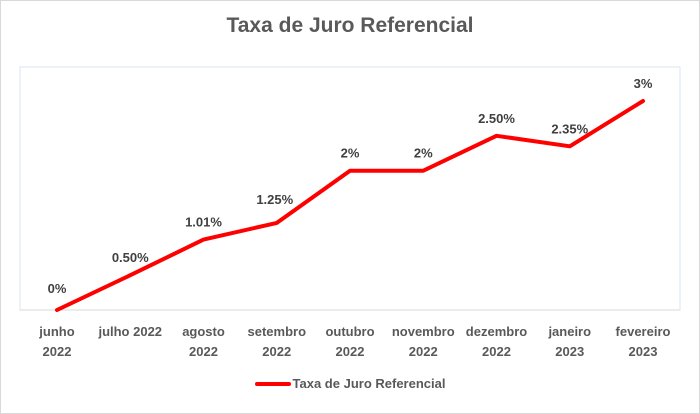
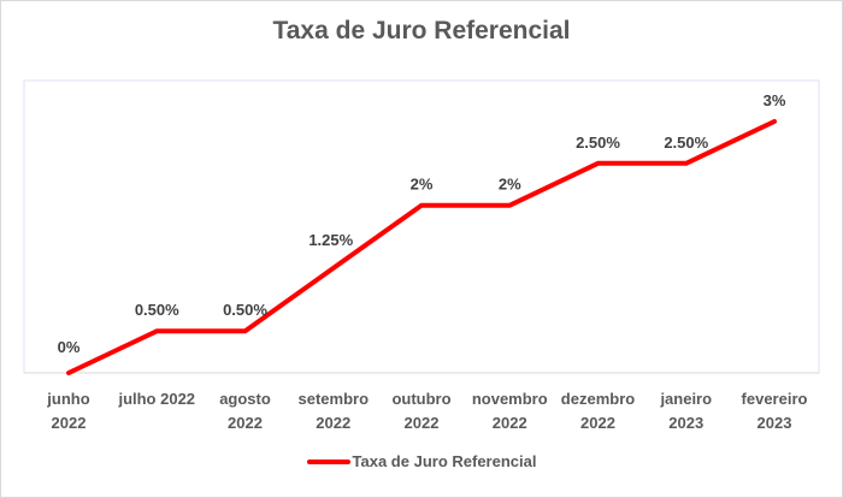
agosto 2022: 1.01% -> 0.50%
janeiro 2023: 2.35% -> 2.50%
